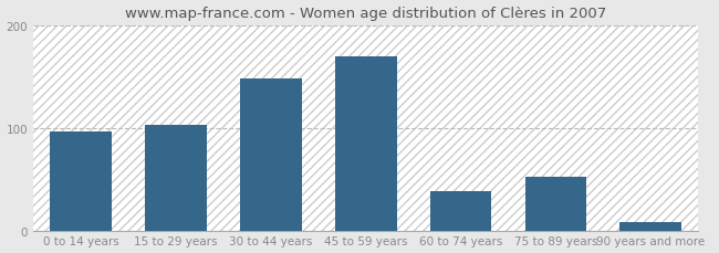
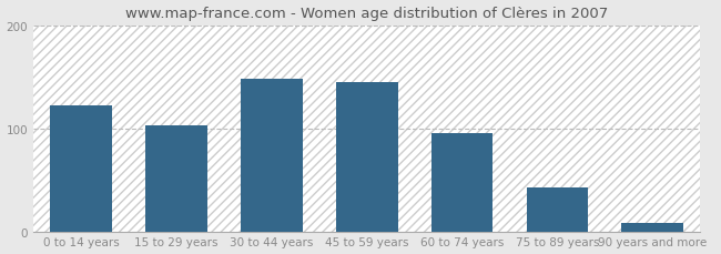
0 to 14 years: 96 -> 122
45 to 59 years: 170 -> 145
60 to 74 years: 38 -> 95
75 to 89 years: 52 -> 43
